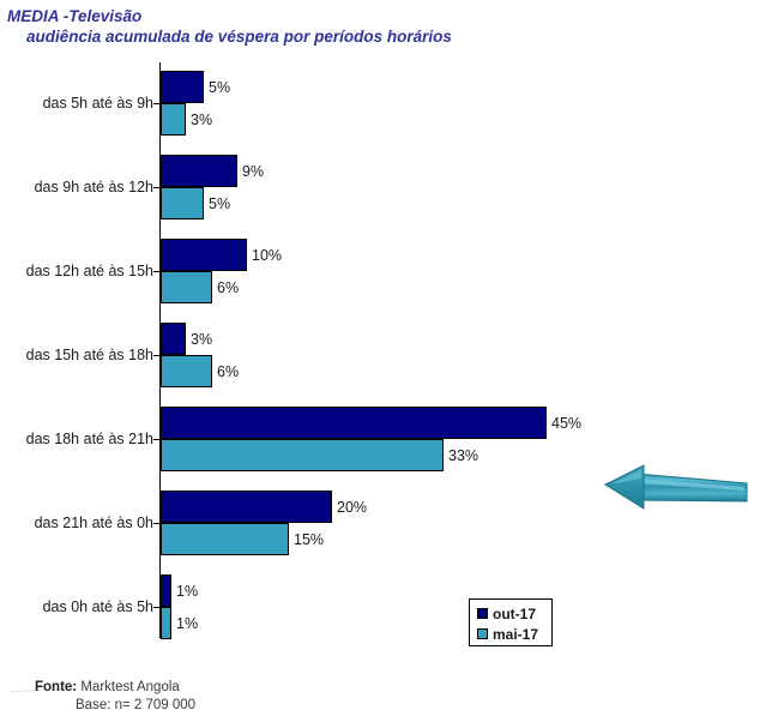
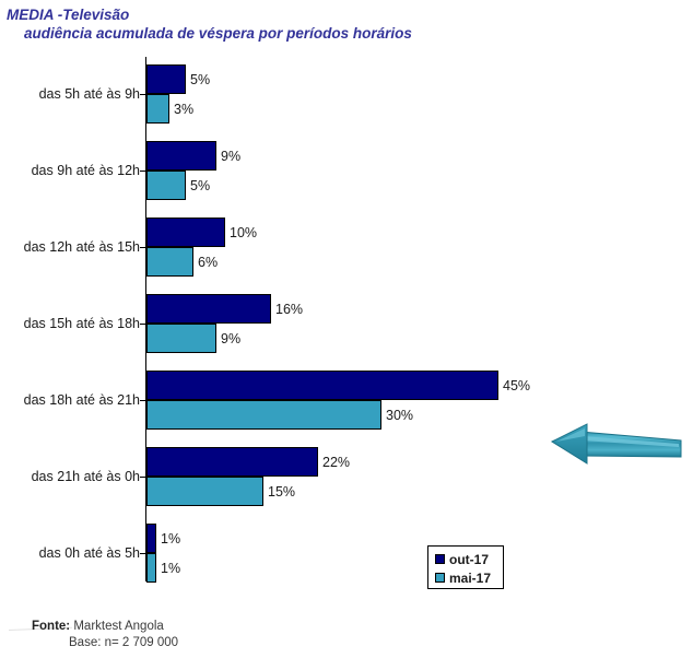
out-17/das 15h até às 18h: 3% -> 16%
mai-17/das 15h até às 18h: 6% -> 9%
mai-17/das 18h até às 21h: 33% -> 30%
out-17/das 21h até às 0h: 20% -> 22%
